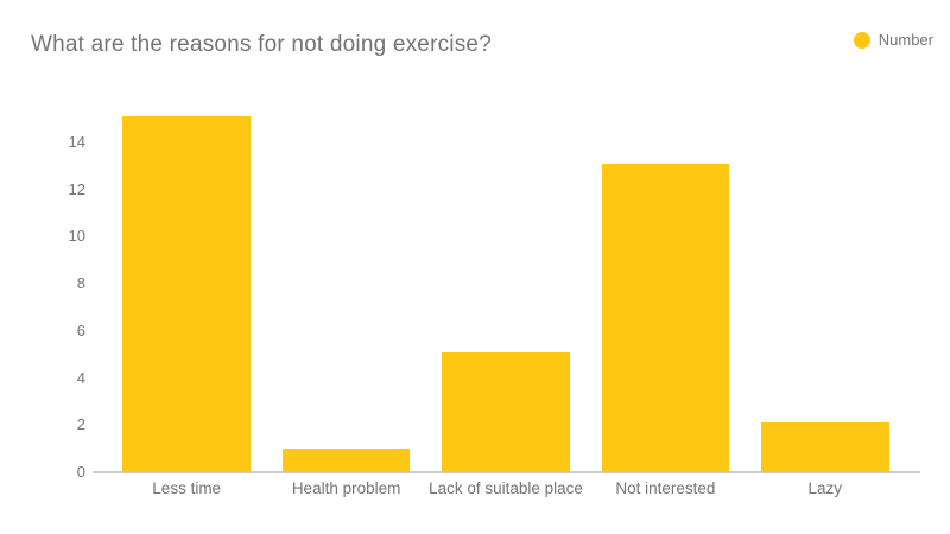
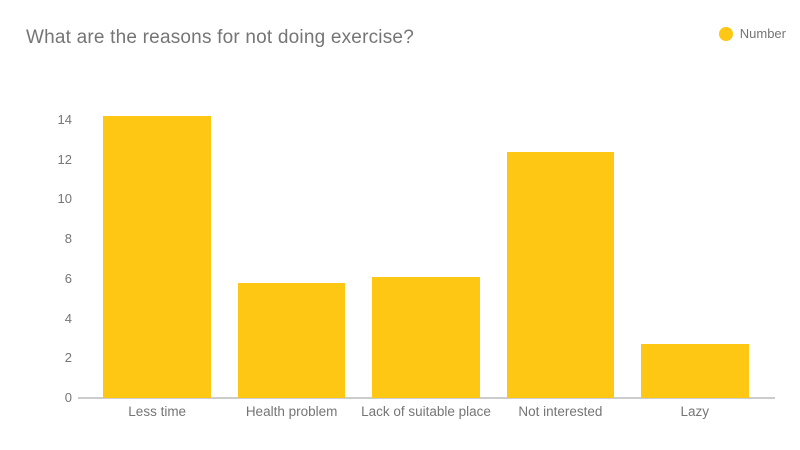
Less time: 15.1 -> 14.2
Health problem: 1.0 -> 5.8
Lack of suitable place: 5.1 -> 6.1
Not interested: 13.1 -> 12.4
Lazy: 2.1 -> 2.7
